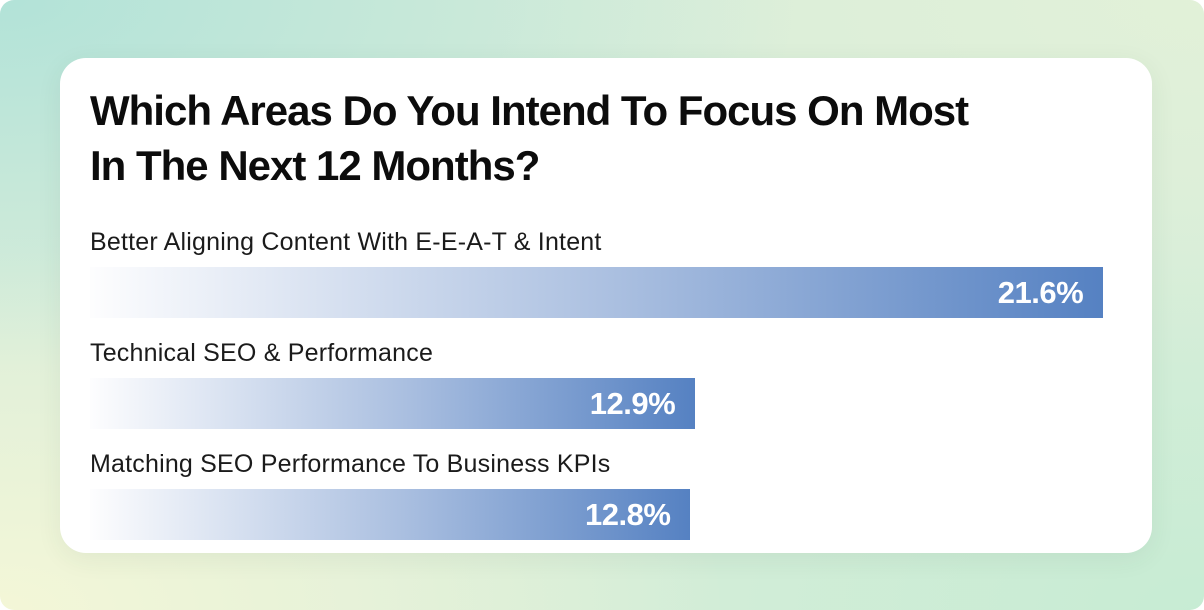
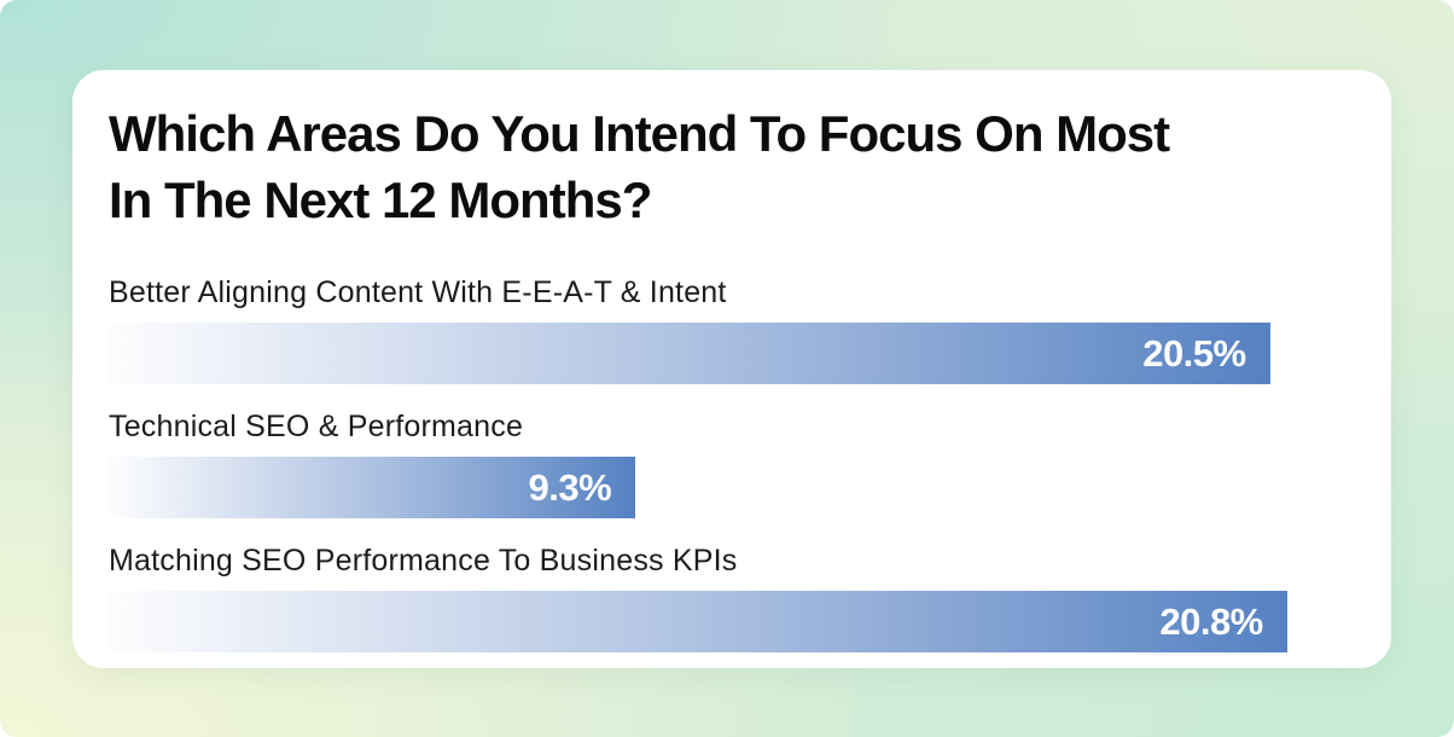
Better Aligning Content With E-E-A-T & Intent: 21.6% -> 20.5%
Technical SEO & Performance: 12.9% -> 9.3%
Matching SEO Performance To Business KPIs: 12.8% -> 20.8%
